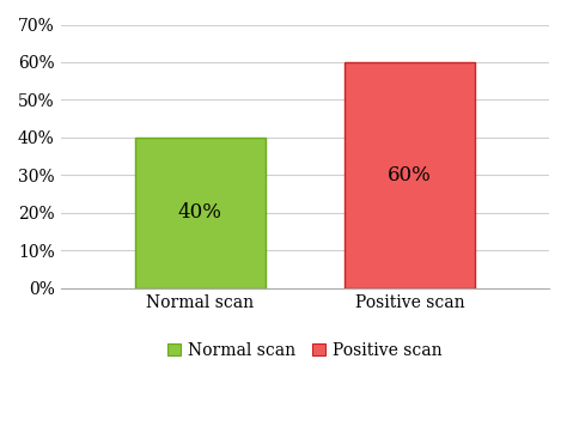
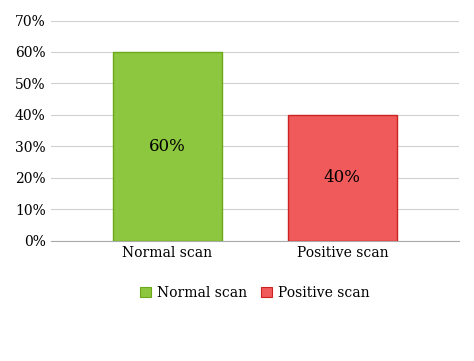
Normal scan: 40% -> 60%
Positive scan: 60% -> 40%
